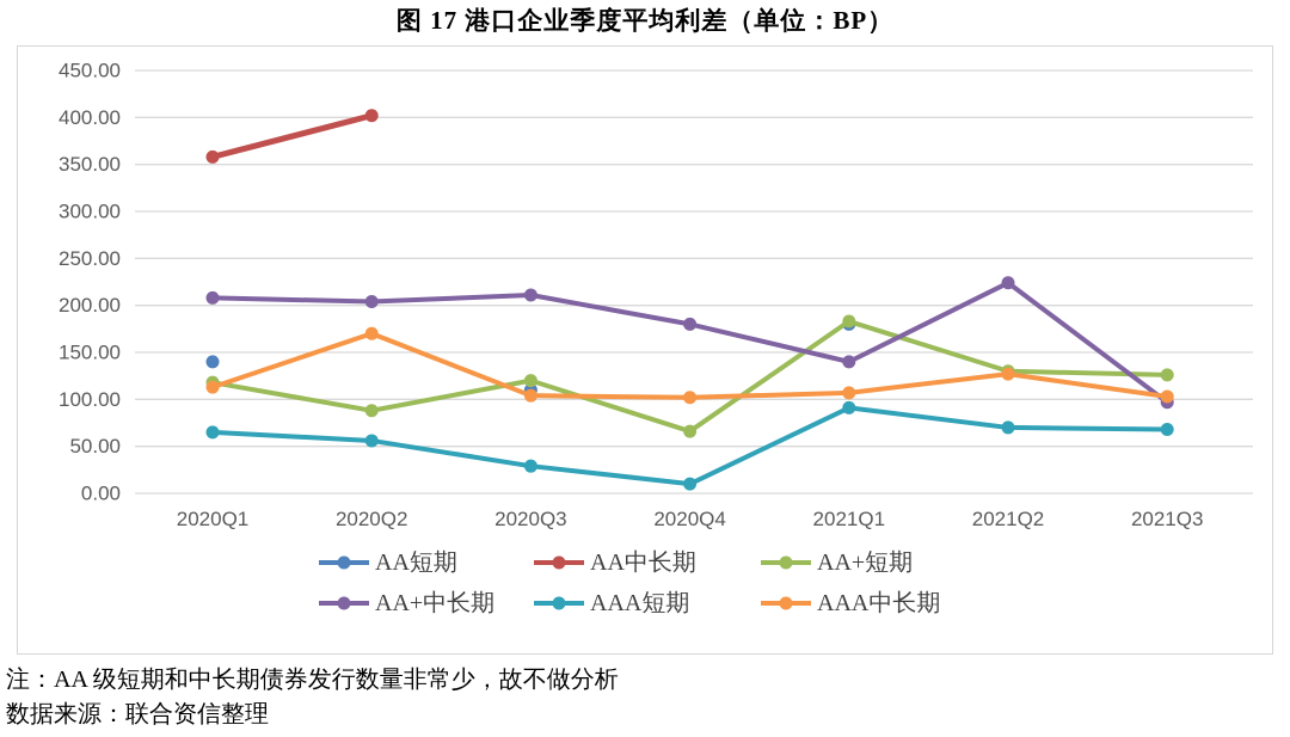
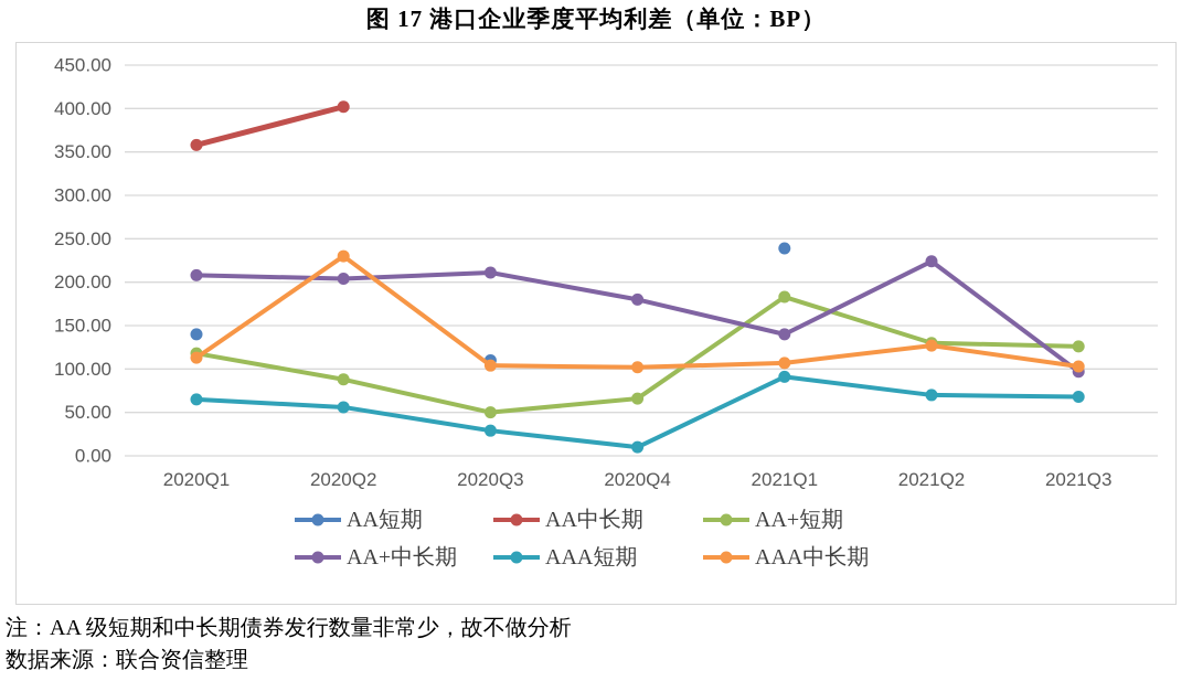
AAA中长期/2020Q2: 170 -> 230
AA+短期/2020Q3: 120 -> 50
AA短期/2021Q1: 180 -> 240
